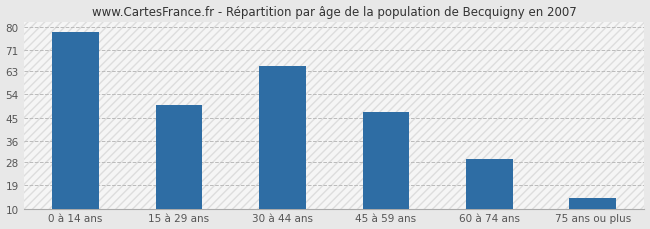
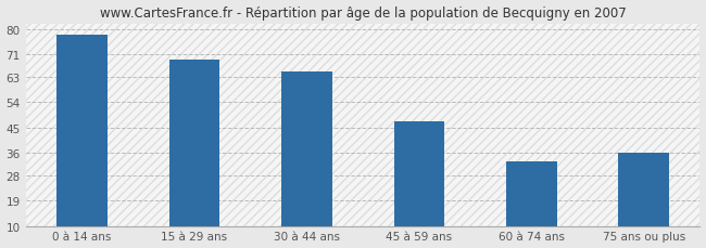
15 à 29 ans: 50 -> 69
60 à 74 ans: 29 -> 33
75 ans ou plus: 14 -> 36
